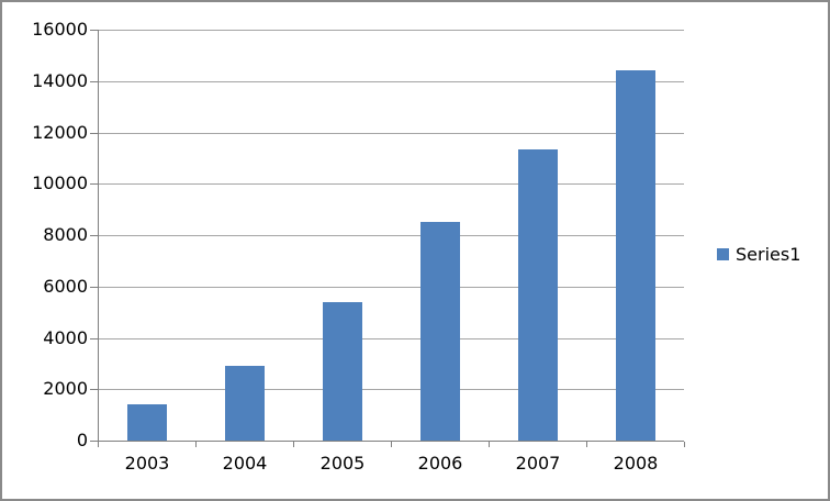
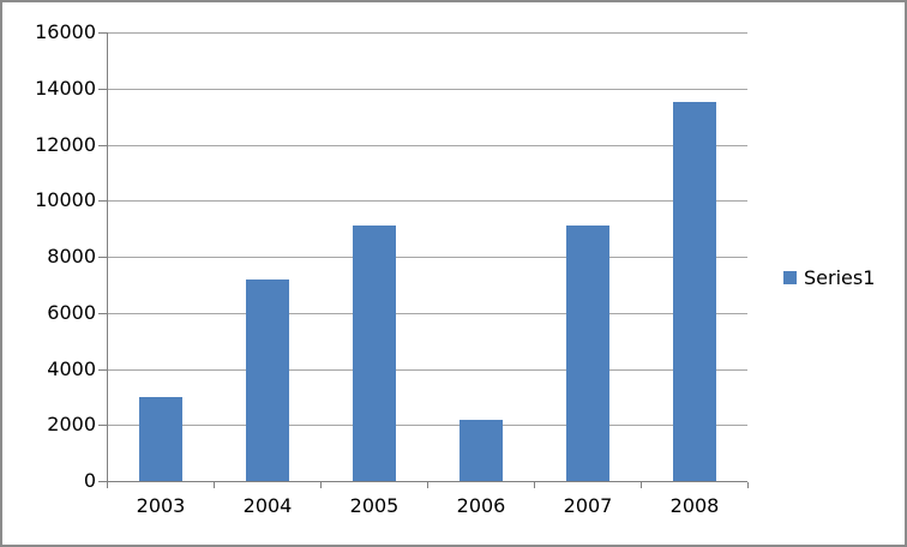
2003: 1400 -> 3000
2004: 2900 -> 7200
2005: 5400 -> 9100
2006: 8500 -> 2200
2007: 11400 -> 9100
2008: 14400 -> 13500
